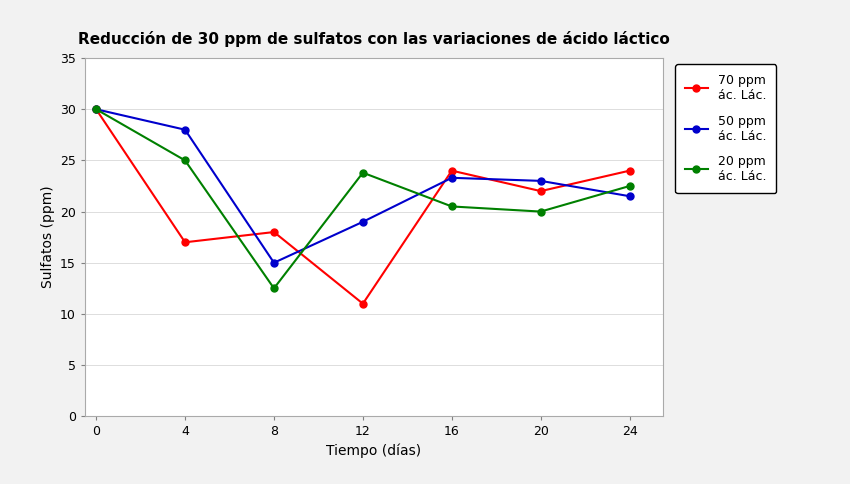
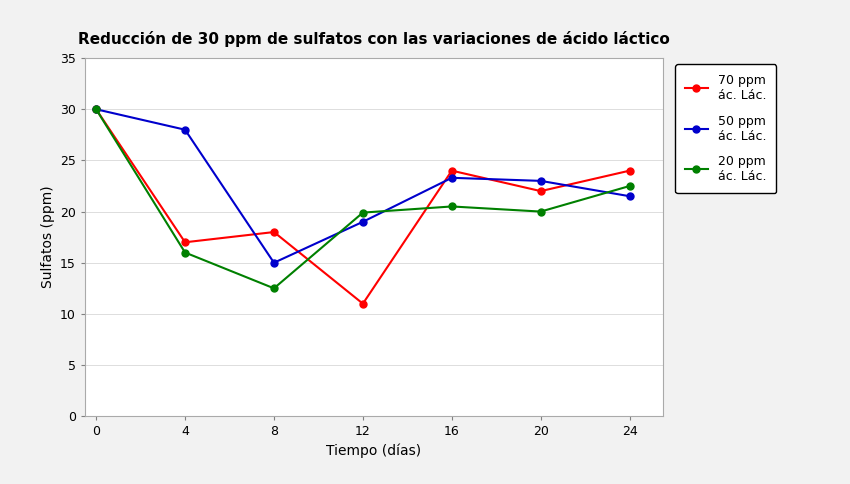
20 ppm ác. Lác./4: 25.0 -> 16.0
20 ppm ác. Lác./12: 23.8 -> 19.9
